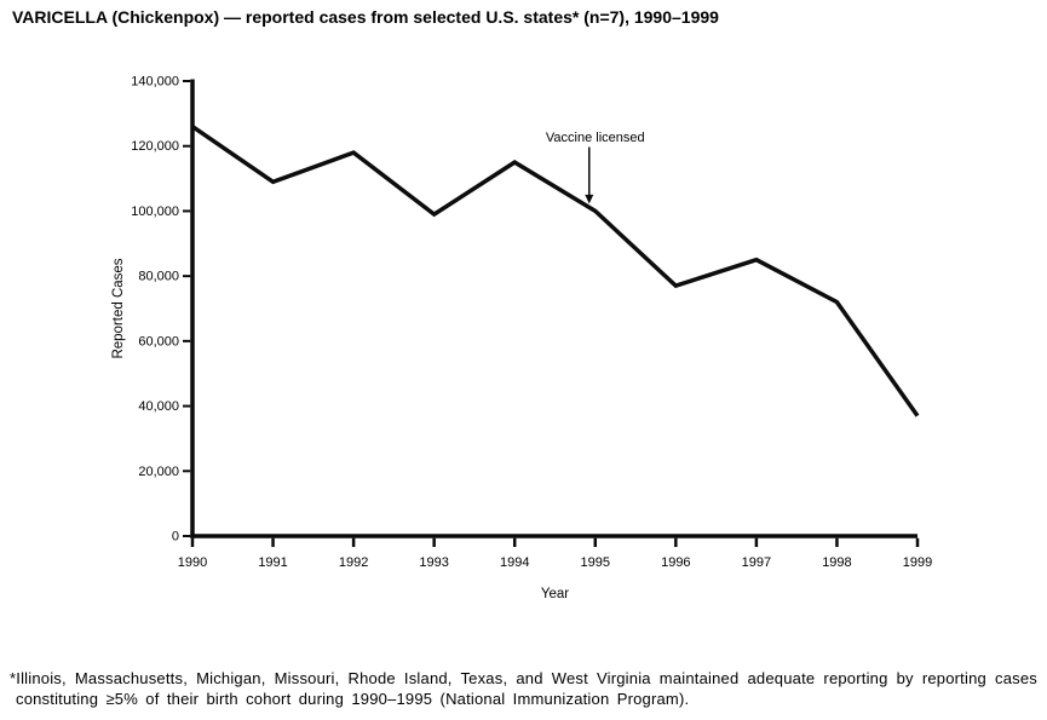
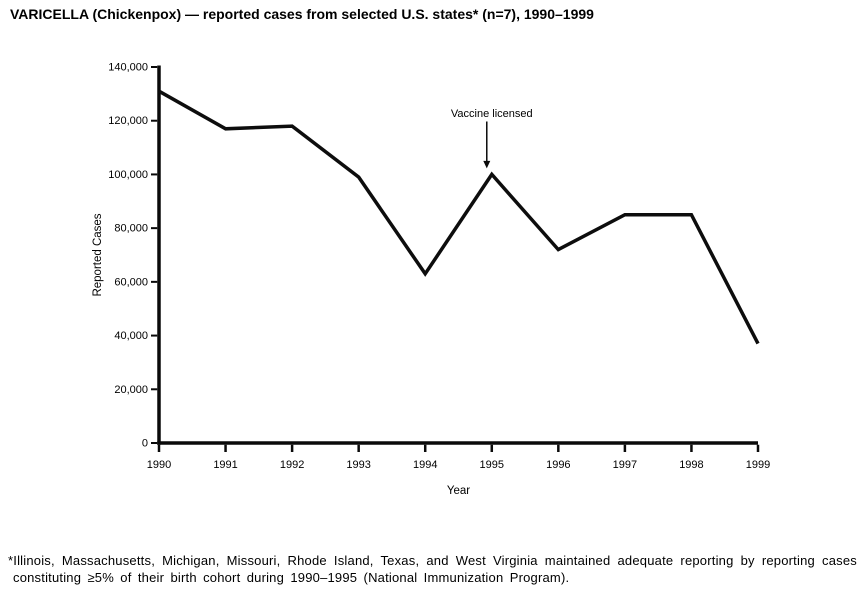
1990: 126000 -> 131000
1991: 109000 -> 117000
1994: 115000 -> 63000
1996: 77000 -> 72000
1998: 72000 -> 85000
